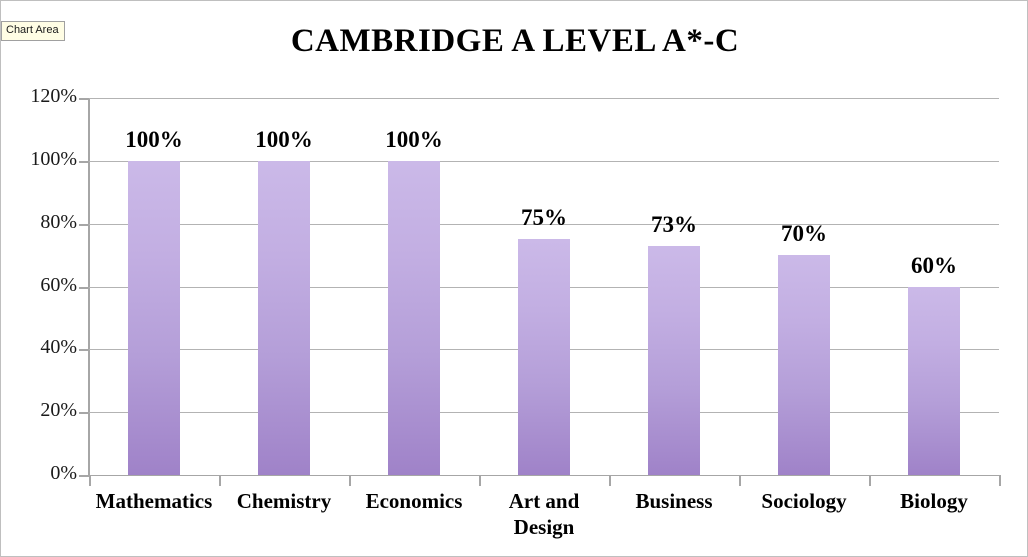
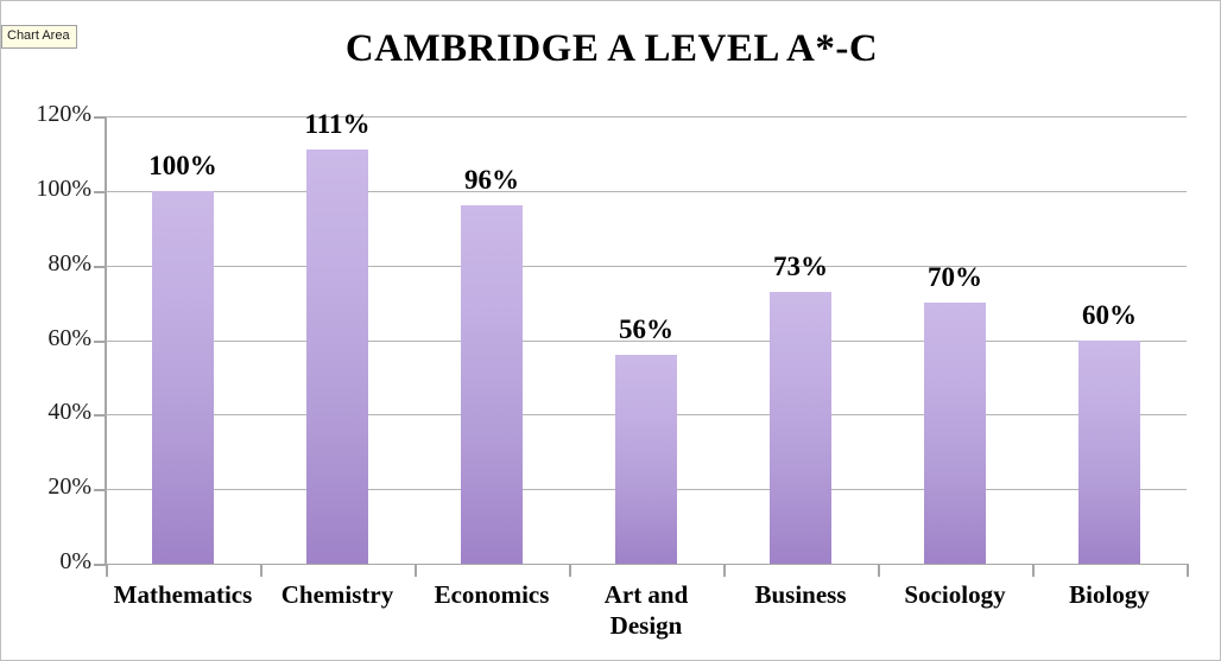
Chemistry: 100% -> 111%
Economics: 100% -> 96%
Art and Design: 75% -> 56%
